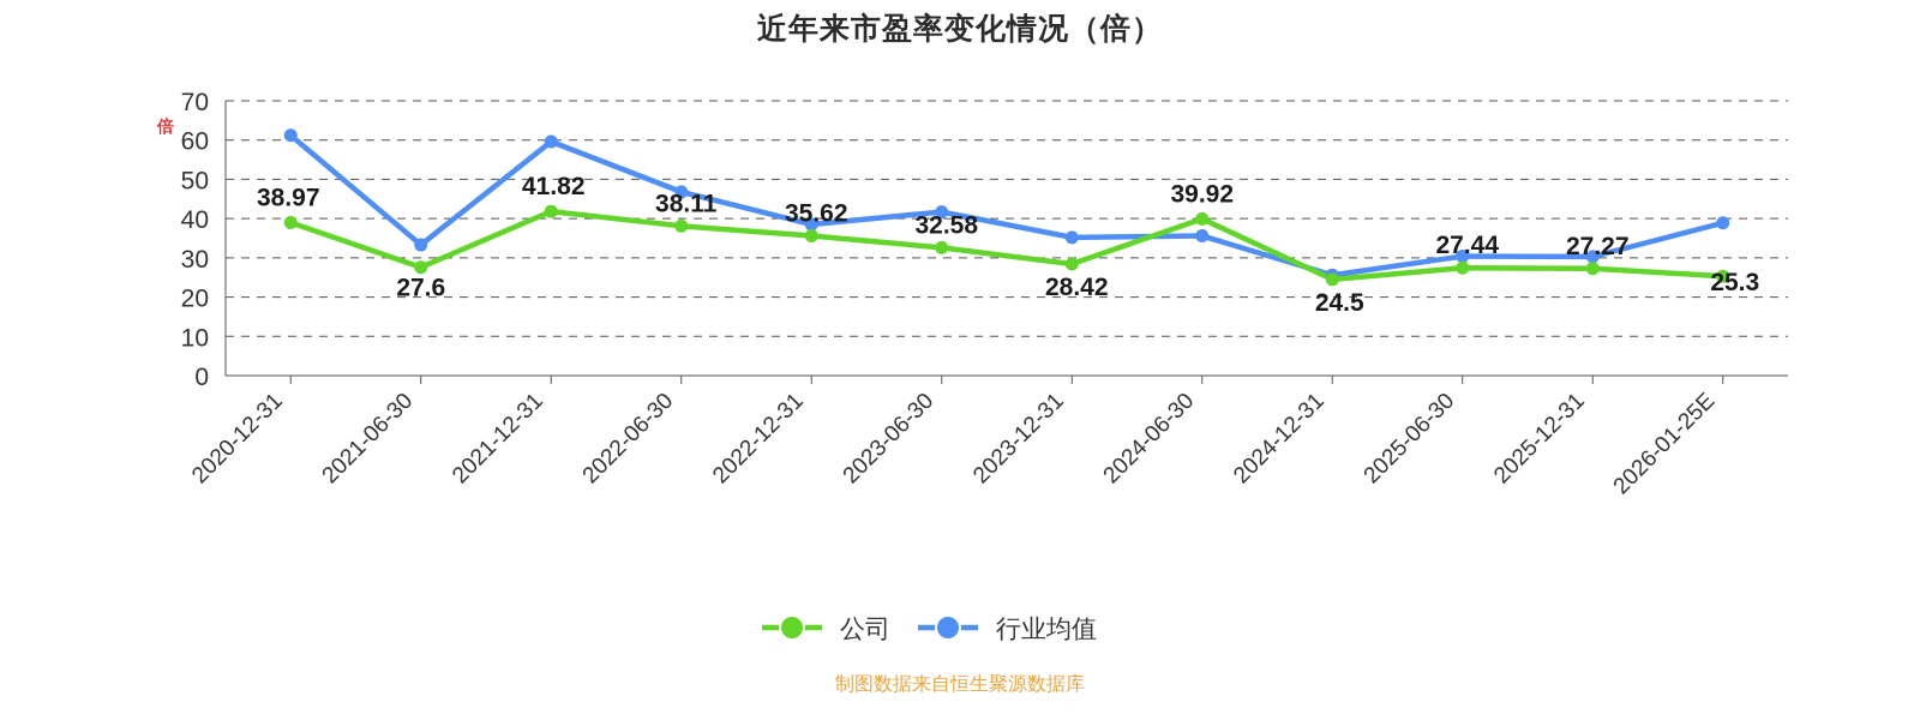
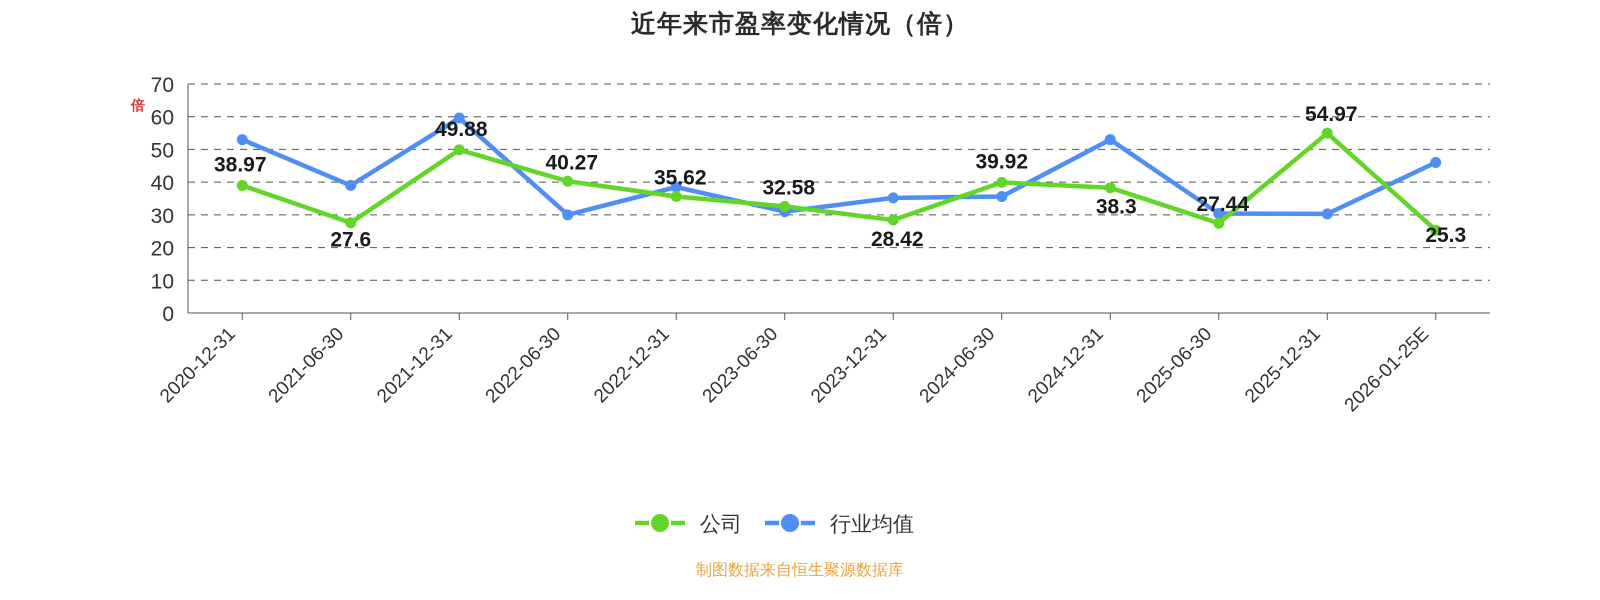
行业均值/2020-12-31: 61 -> 53
行业均值/2021-06-30: 33 -> 39
公司/2021-12-31: 41.82 -> 49.88
公司/2022-06-30: 38.11 -> 40.27
行业均值/2022-06-30: 47 -> 30
行业均值/2023-06-30: 42 -> 31
公司/2024-12-31: 24.5 -> 38.3
行业均值/2024-12-31: 26 -> 53
公司/2025-12-31: 27.27 -> 54.97
行业均值/2026-01-25E: 39 -> 46
